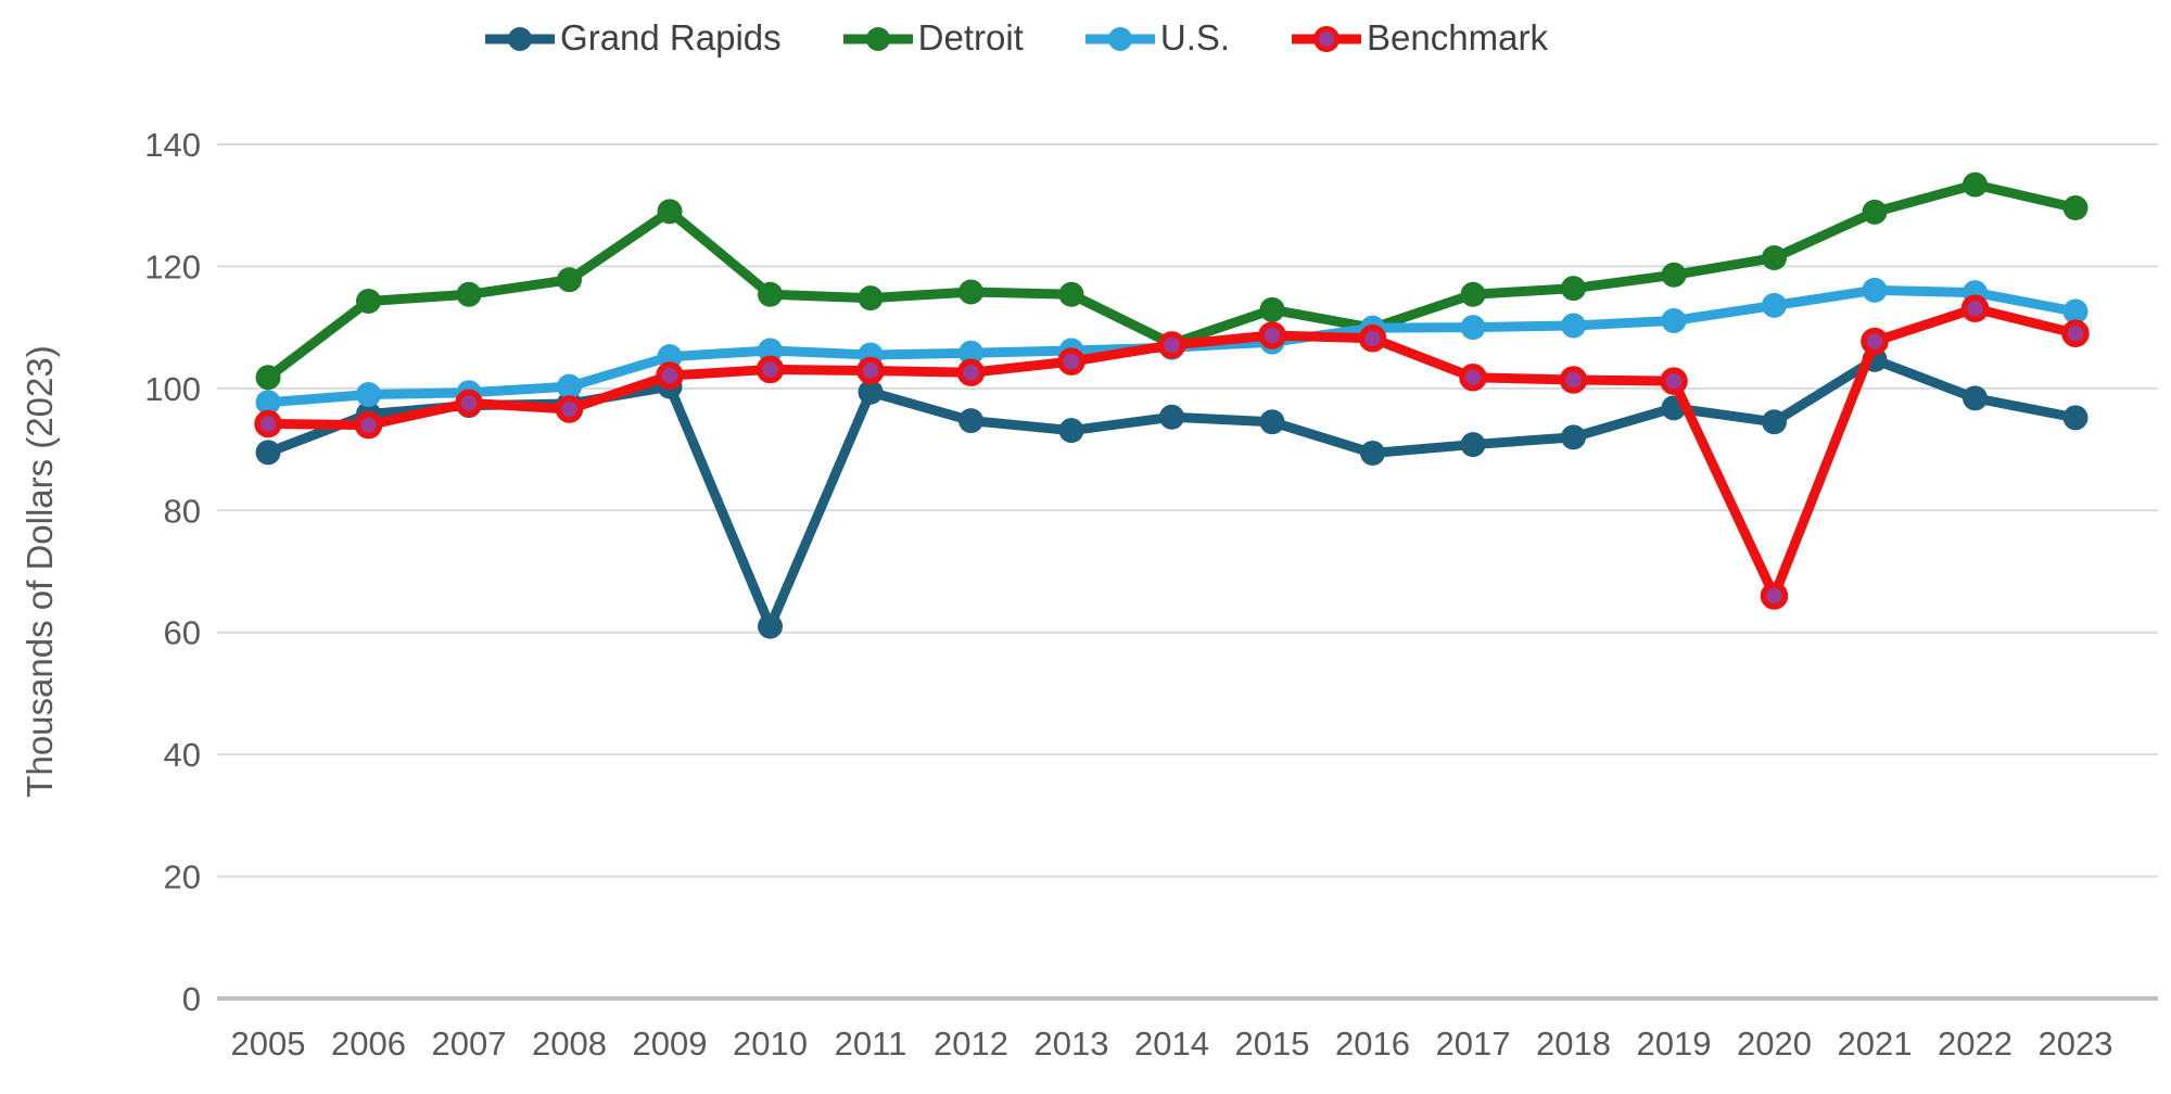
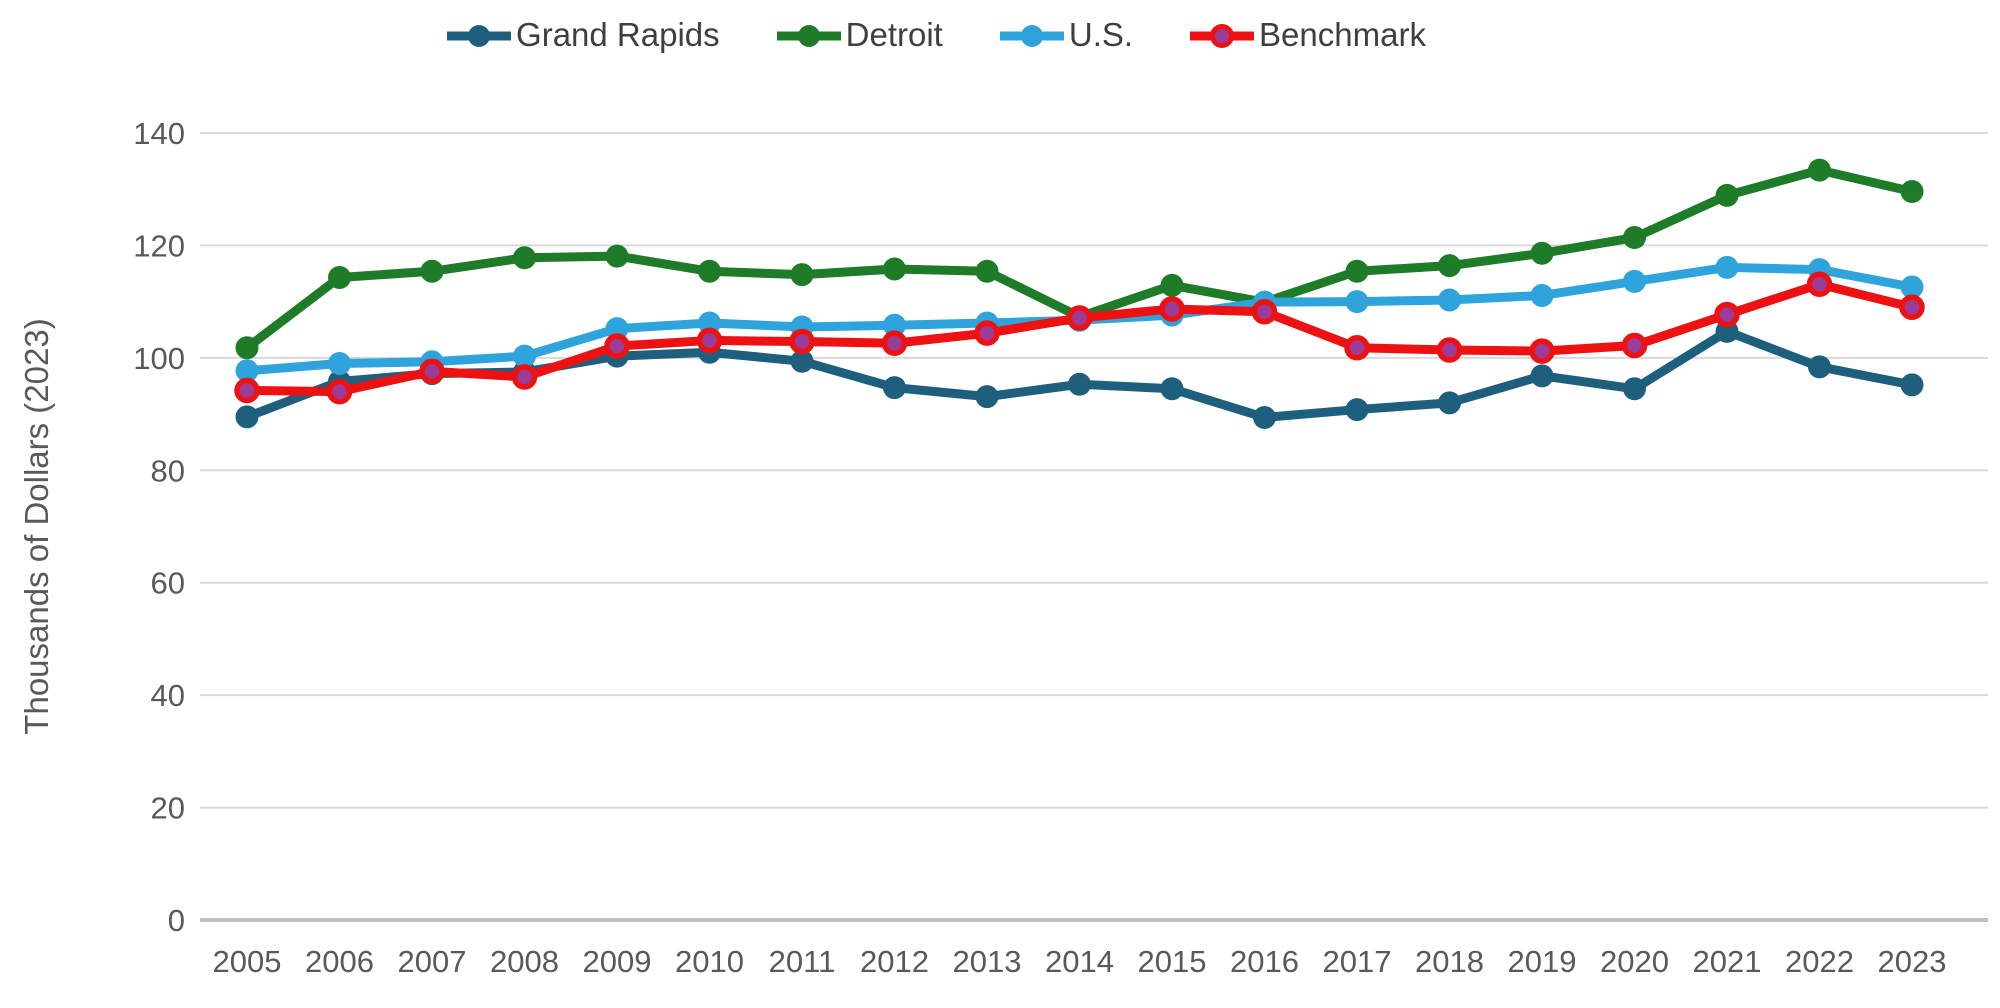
Detroit/2009: 129 -> 118
Grand Rapids/2010: 61 -> 101
Benchmark/2020: 66 -> 102
